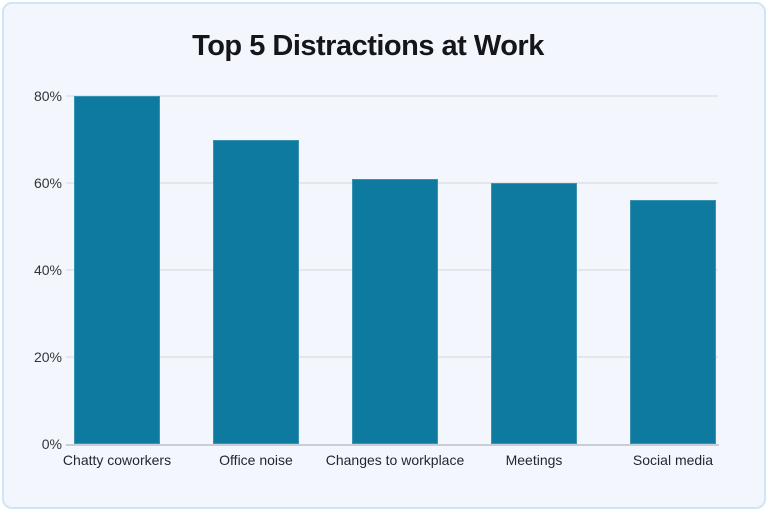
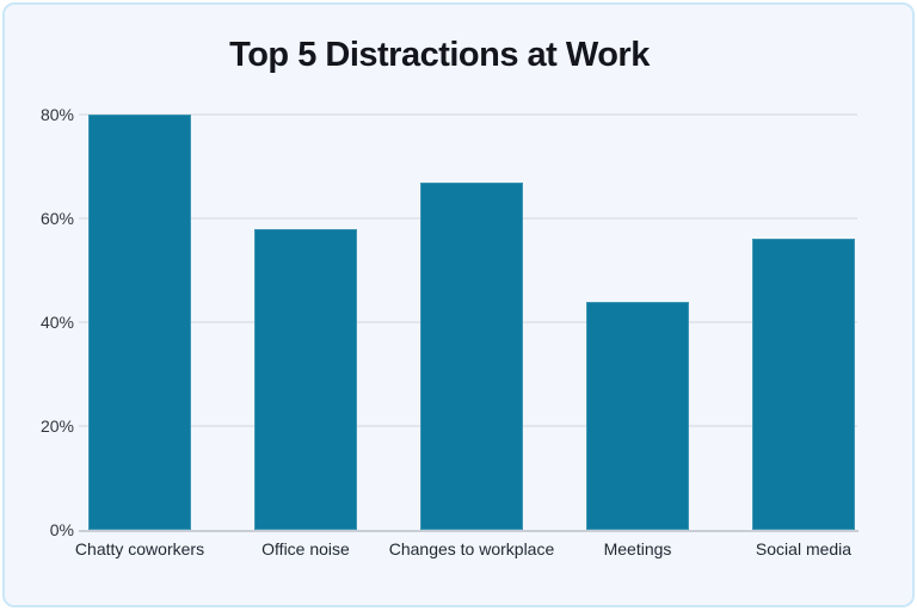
Office noise: 70% -> 58%
Changes to workplace: 61% -> 67%
Meetings: 60% -> 44%
